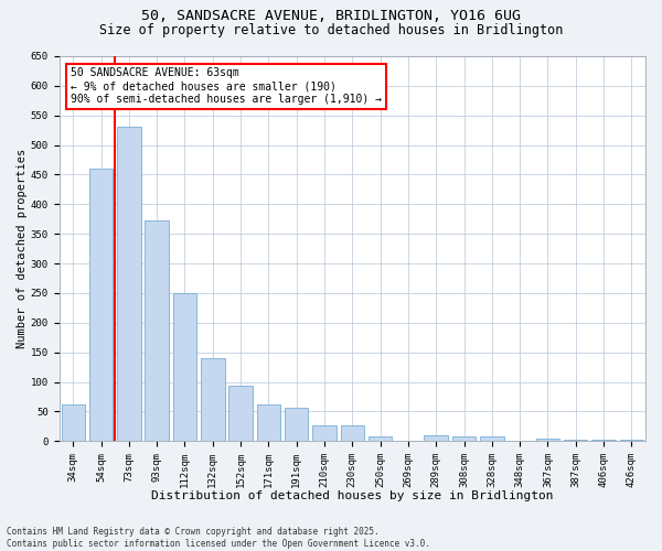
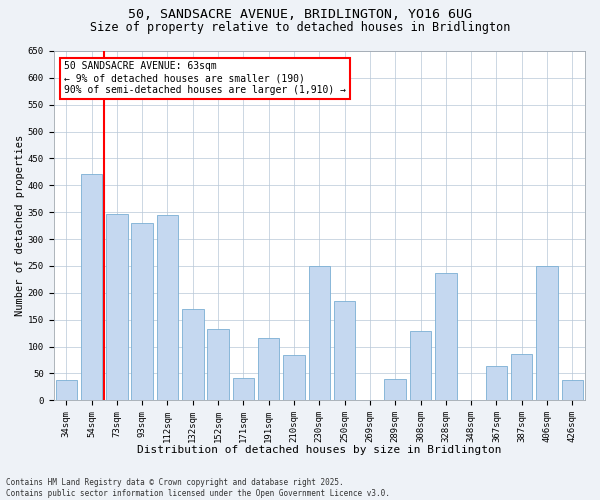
34sqm: 62 -> 38
54sqm: 460 -> 422
73sqm: 530 -> 346
93sqm: 372 -> 330
112sqm: 250 -> 344
132sqm: 140 -> 170
152sqm: 93 -> 132
171sqm: 62 -> 42
191sqm: 56 -> 116
210sqm: 26 -> 84
230sqm: 27 -> 250
250sqm: 8 -> 184
289sqm: 10 -> 40
308sqm: 7 -> 128
328sqm: 7 -> 236
367sqm: 5 -> 64
387sqm: 3 -> 86
406sqm: 2 -> 250
426sqm: 2 -> 38
